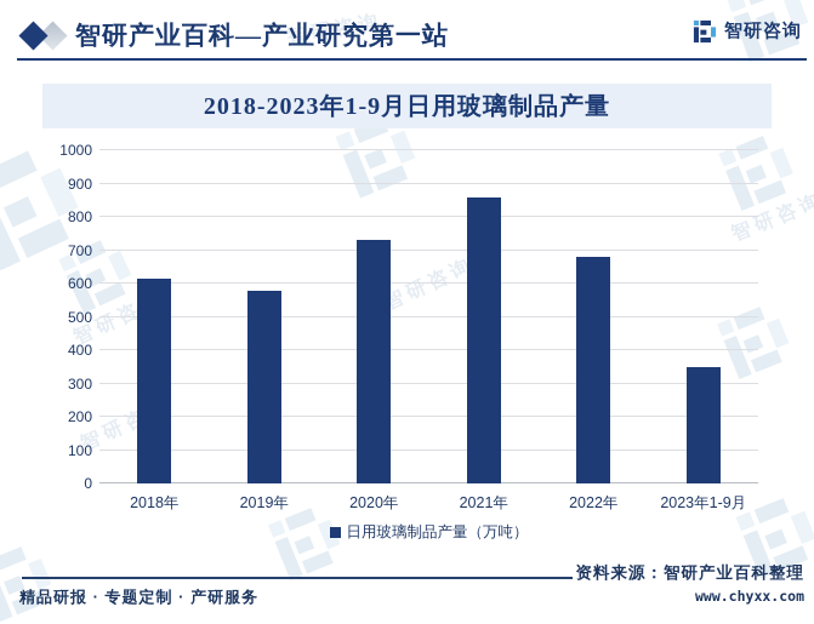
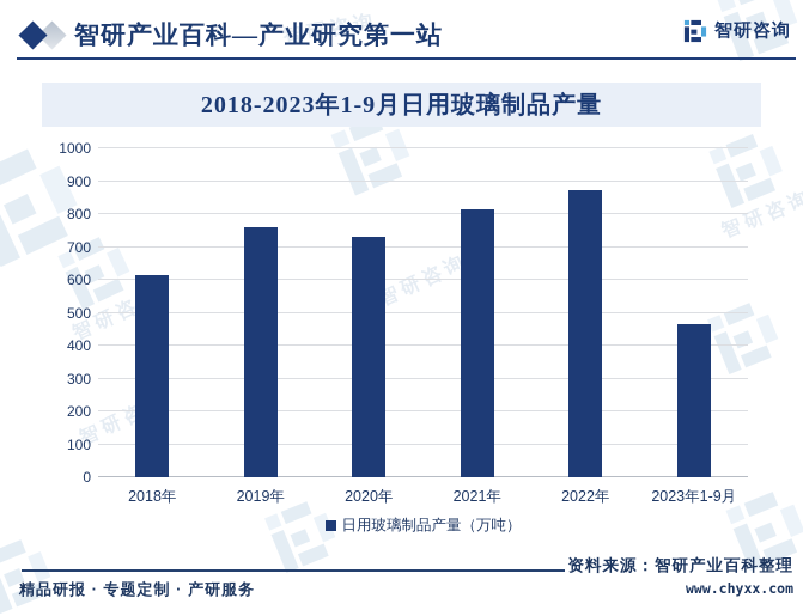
2019年: 580 -> 760
2021年: 860 -> 820
2022年: 680 -> 870
2023年1-9月: 350 -> 470
